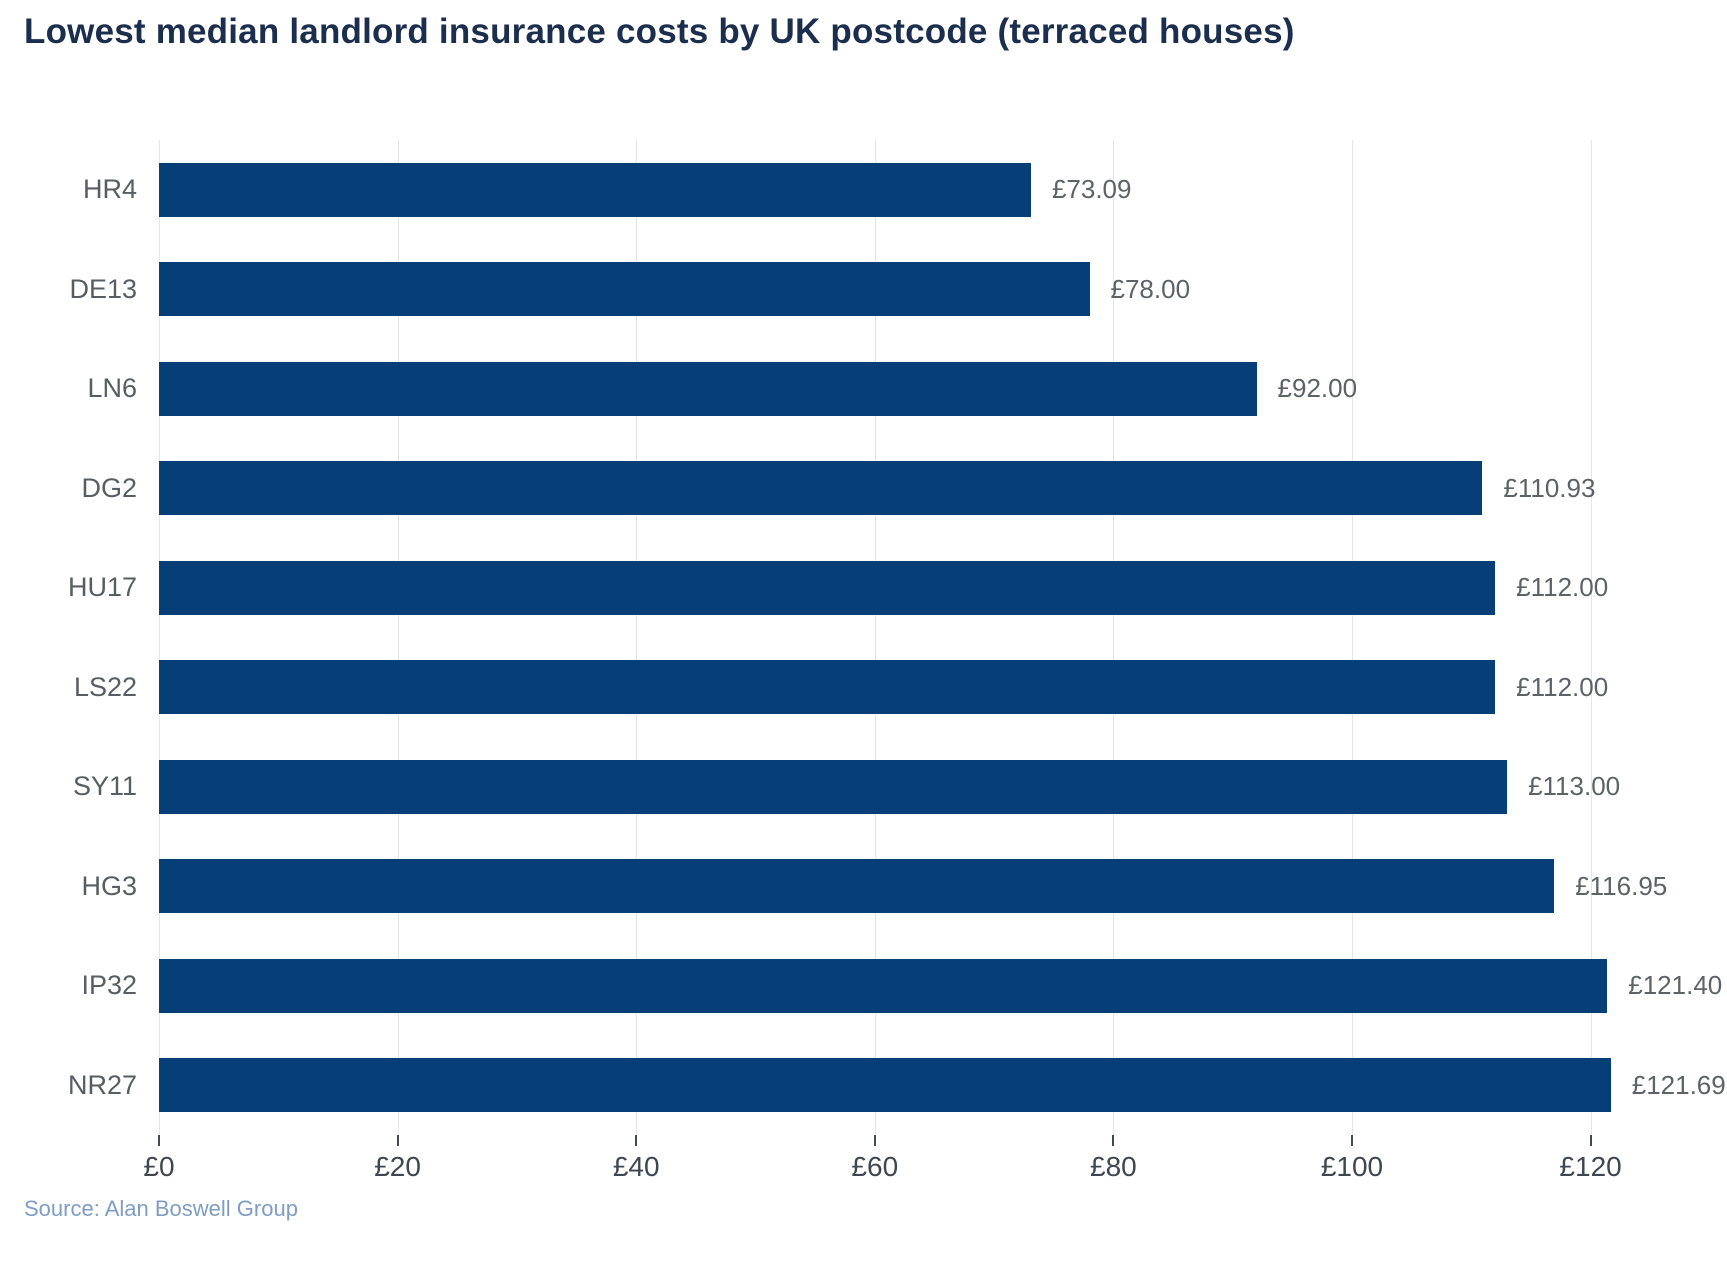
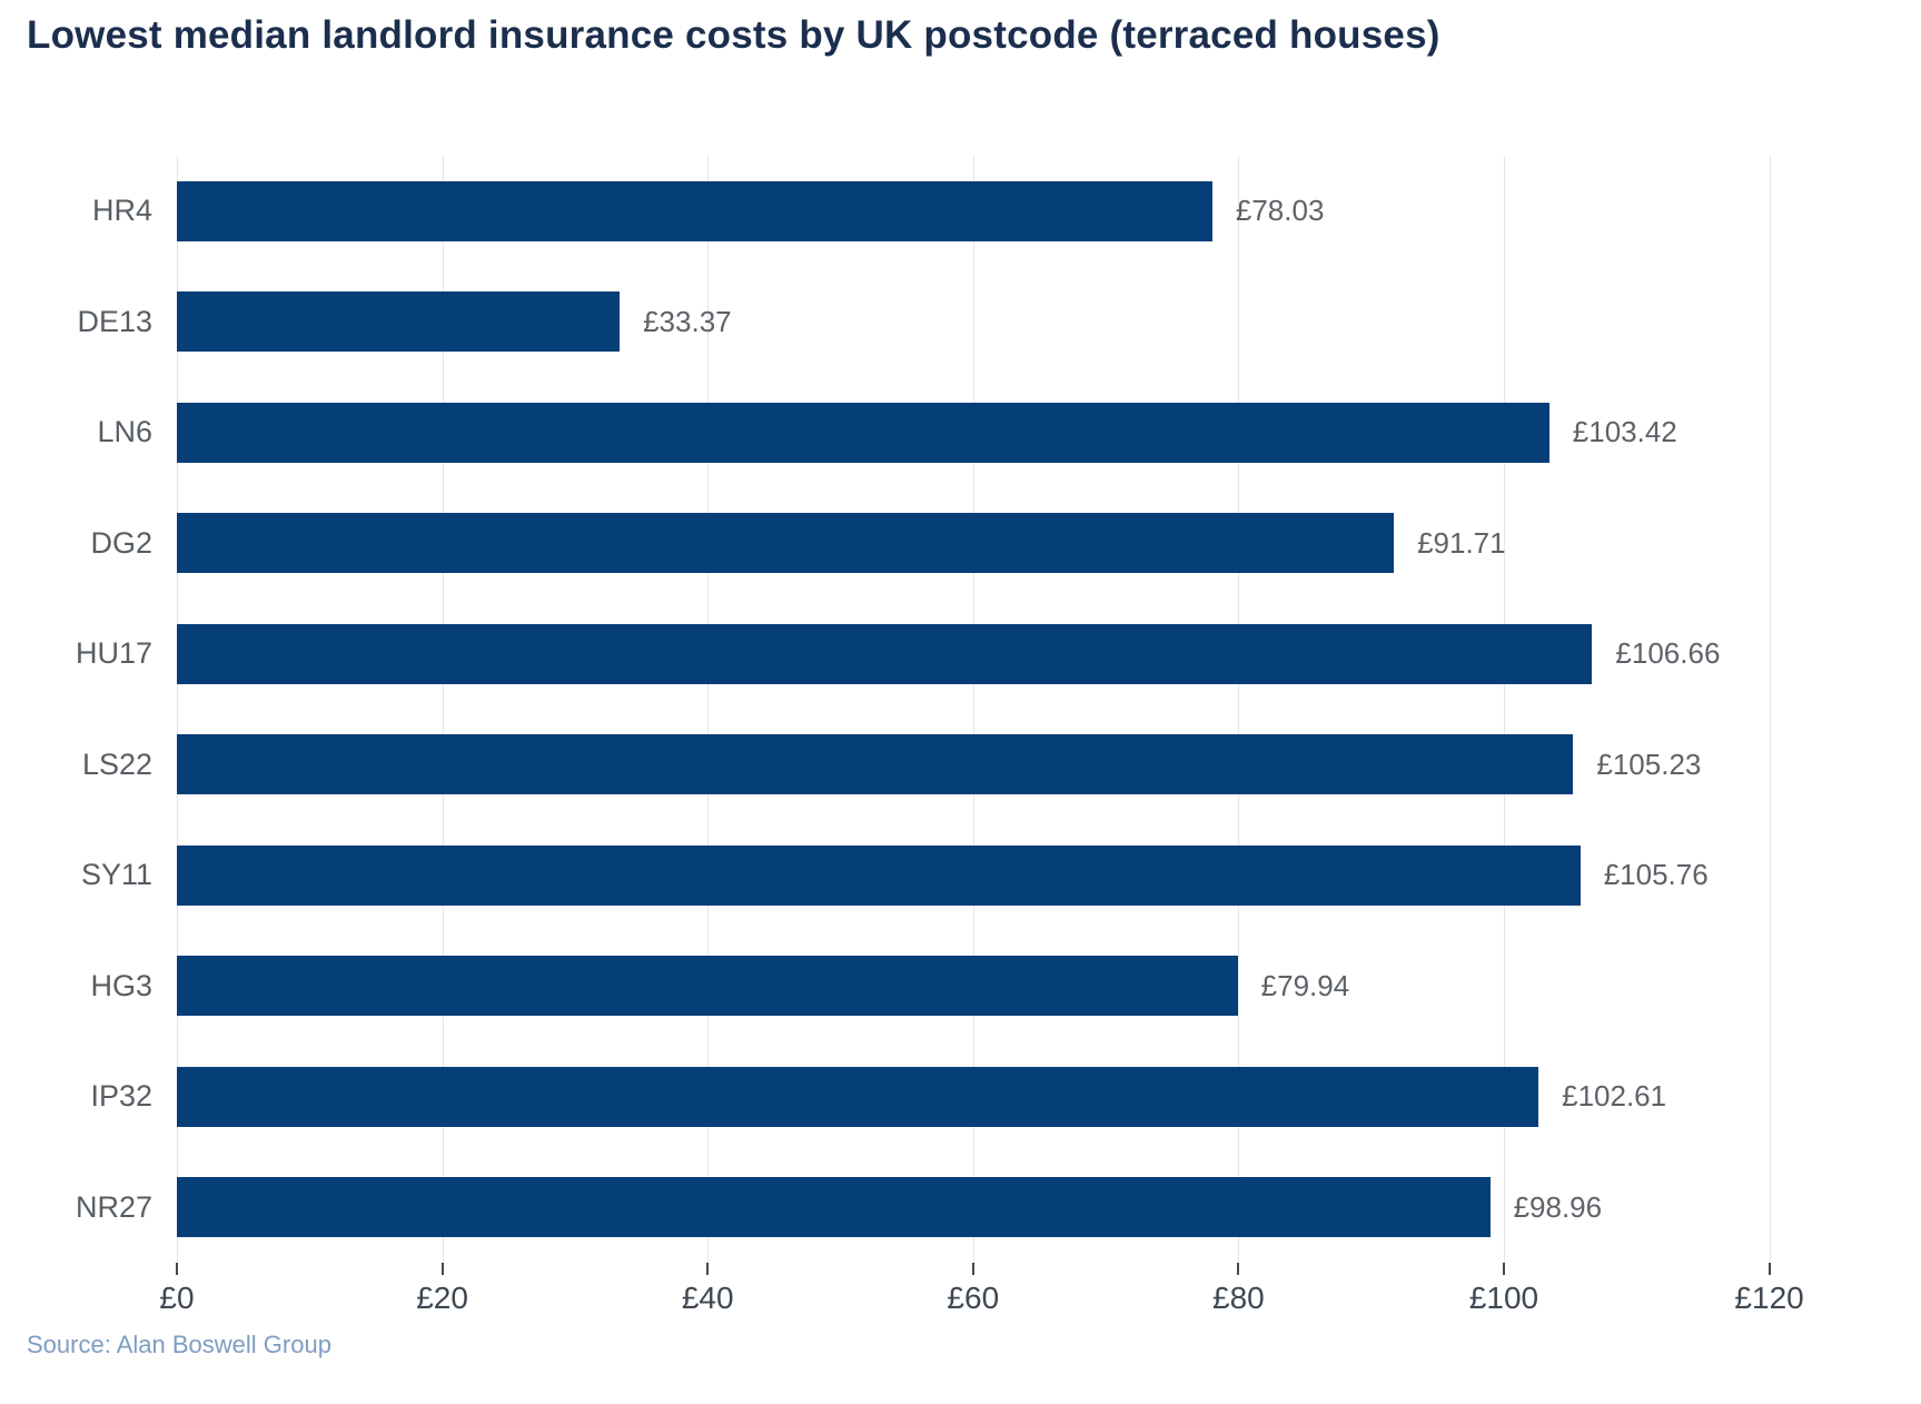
HR4: £73.09 -> £78.03
DE13: £78.00 -> £33.37
LN6: £92.00 -> £103.42
DG2: £110.93 -> £91.71
HU17: £112.00 -> £106.66
LS22: £112.00 -> £105.23
SY11: £113.00 -> £105.76
HG3: £116.95 -> £79.94
IP32: £121.40 -> £102.61
NR27: £121.69 -> £98.96
